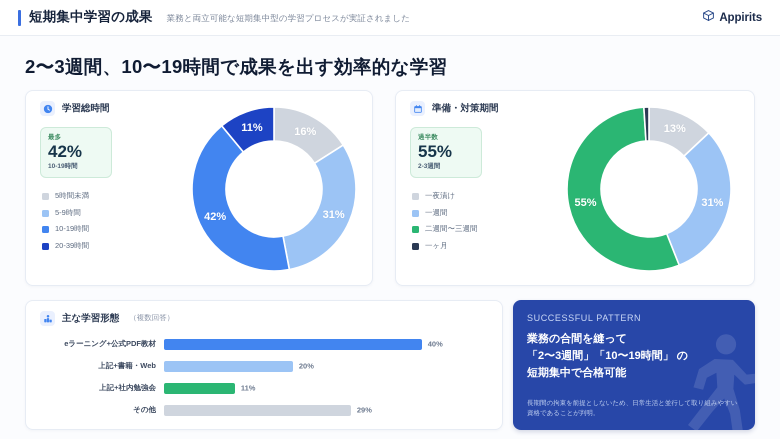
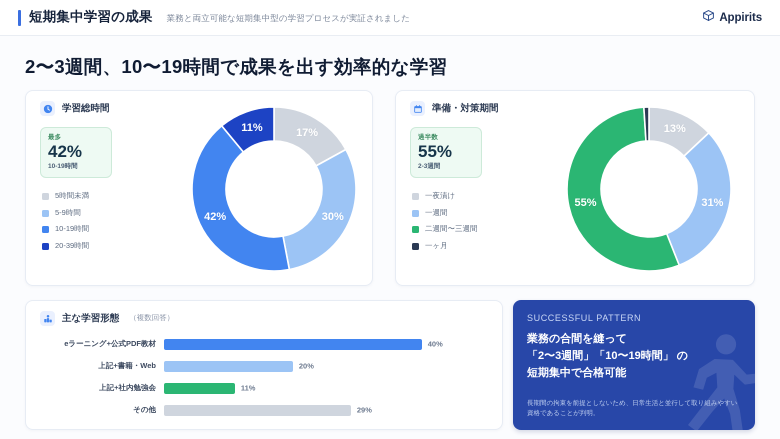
学習総時間/5時間未満: 16% -> 17%
学習総時間/5-9時間: 31% -> 30%
